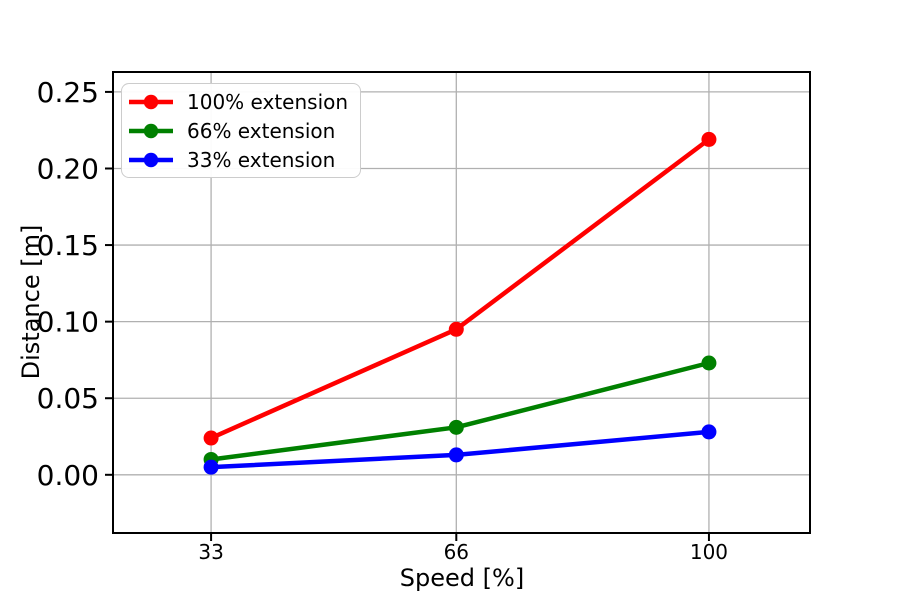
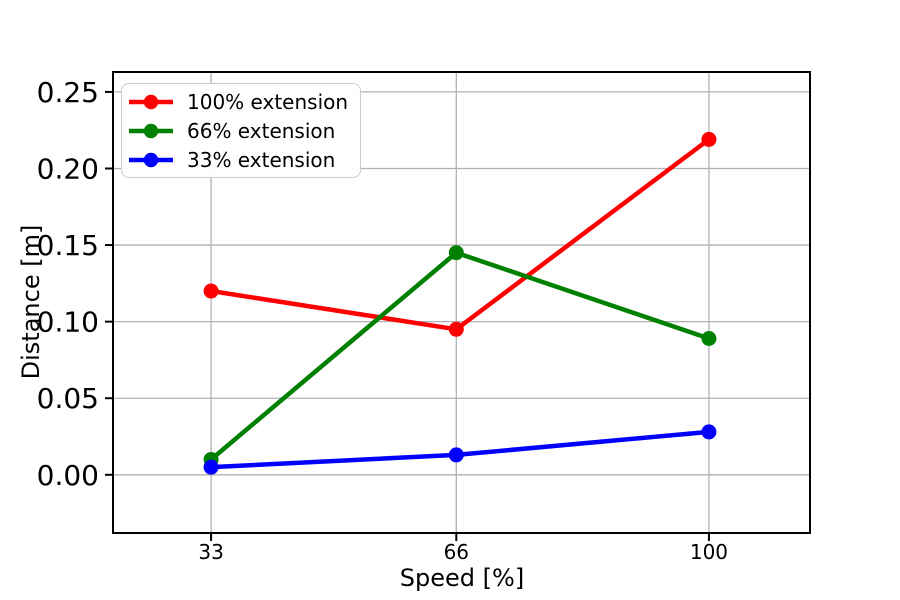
100% extension/33: 0.024 -> 0.120
66% extension/66: 0.031 -> 0.145
66% extension/100: 0.073 -> 0.089
